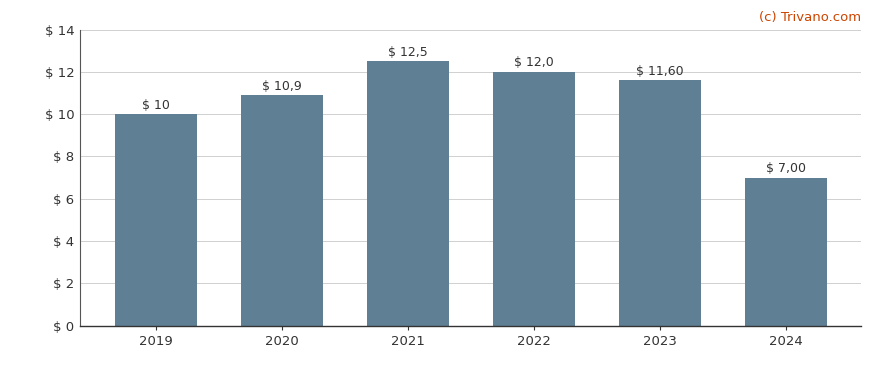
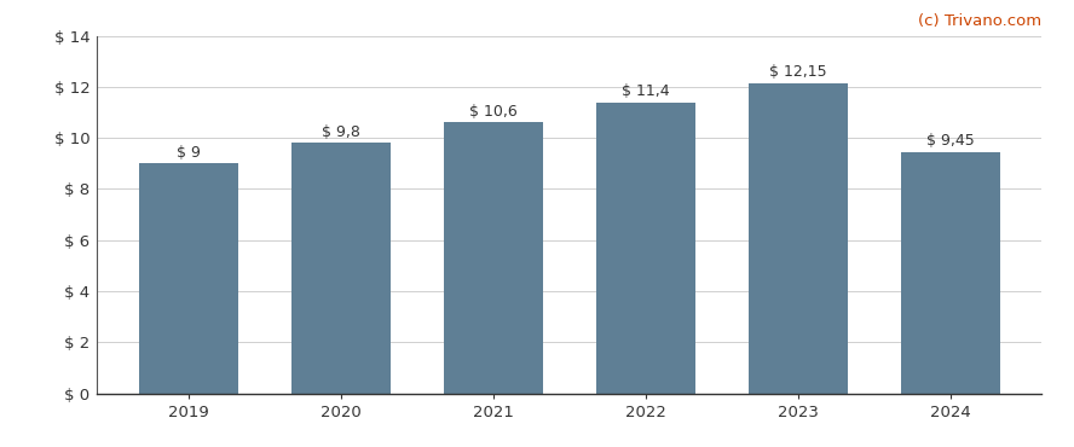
2019: 10 -> 9
2020: 10,9 -> 9,8
2021: 12,5 -> 10,6
2022: 12,0 -> 11,4
2023: 11,60 -> 12,15
2024: 7,00 -> 9,45
